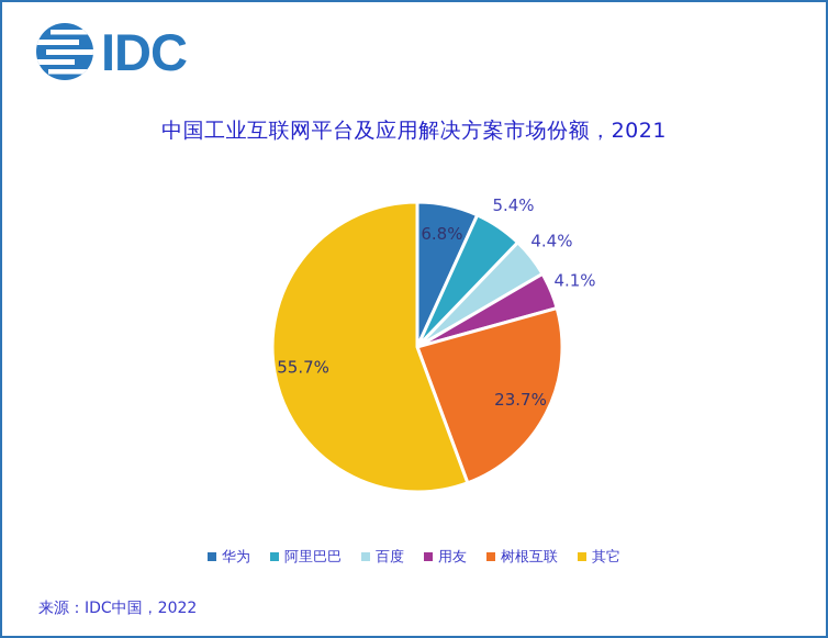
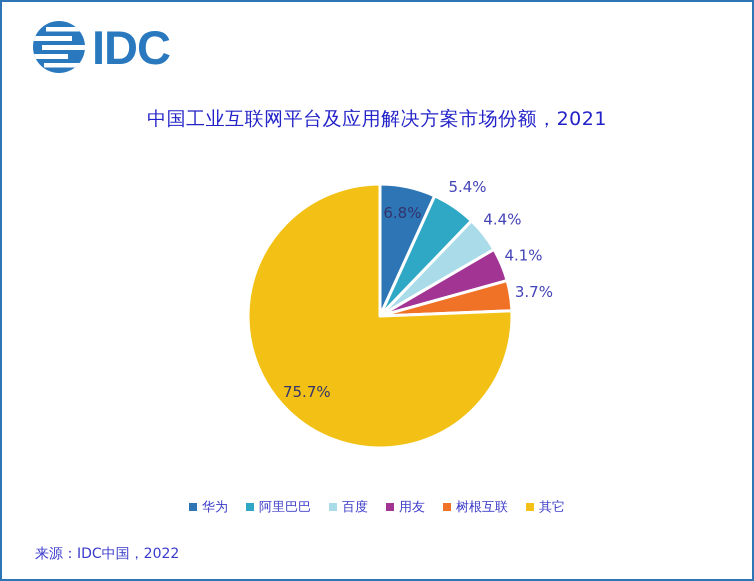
树根互联: 23.7% -> 3.7%
其它: 55.7% -> 75.7%
